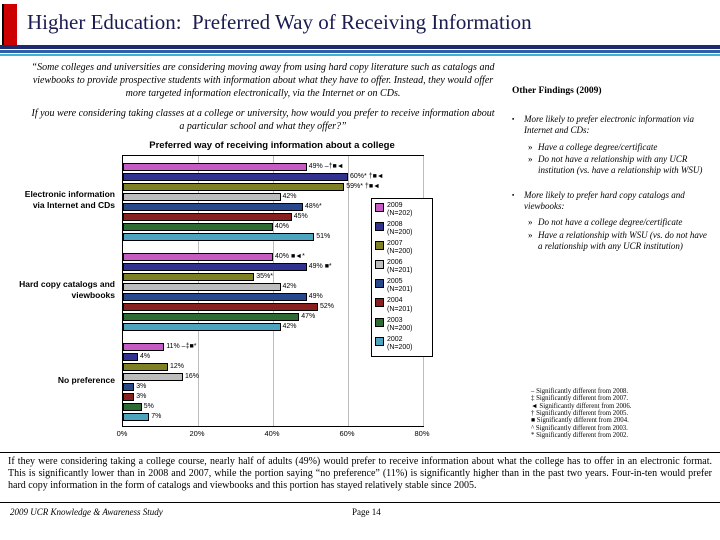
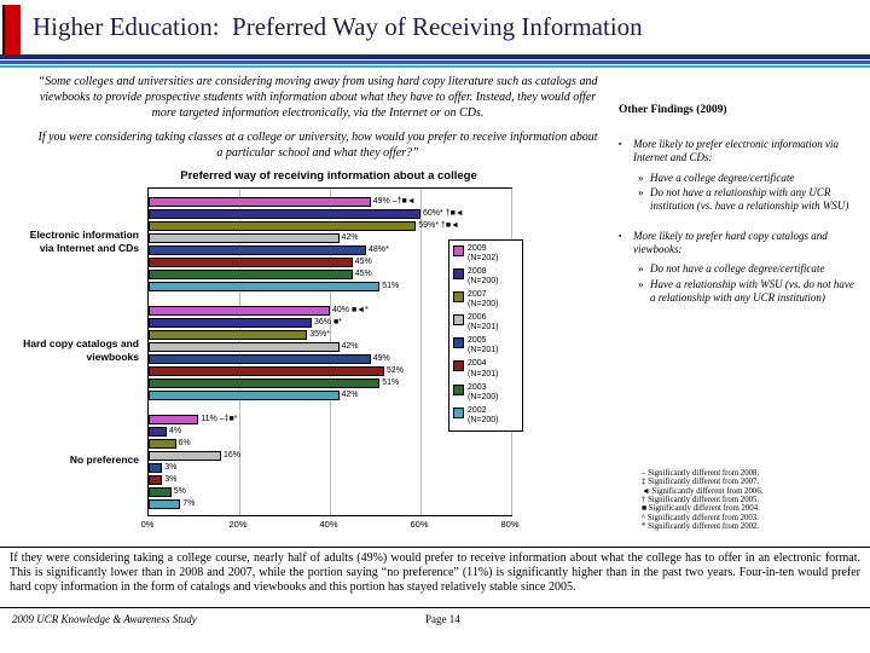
2003 (N=200)/Electronic information via Internet and CDs: 40% -> 45%
2008 (N=200)/Hard copy catalogs and viewbooks: 49% -> 36%
2003 (N=200)/Hard copy catalogs and viewbooks: 47% -> 51%
2007 (N=200)/No preference: 12% -> 6%
